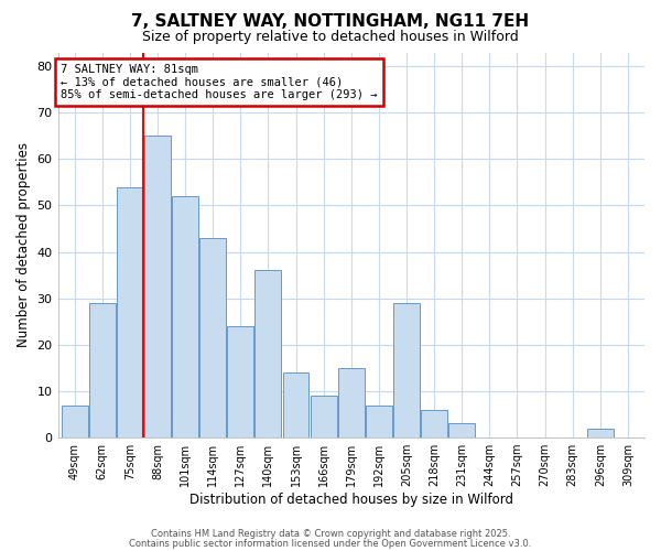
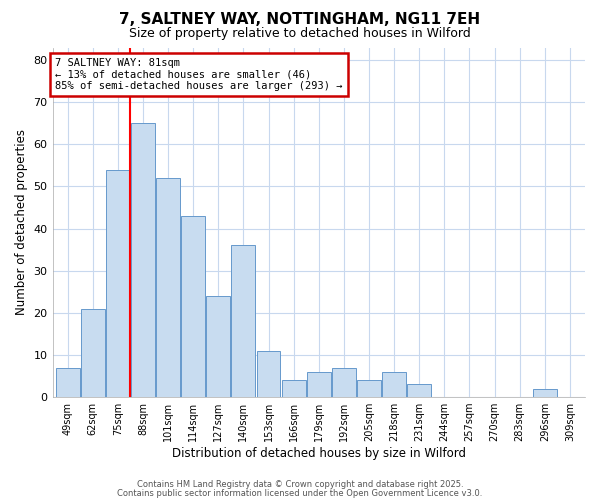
62sqm: 29 -> 21
153sqm: 14 -> 11
166sqm: 9 -> 4
179sqm: 15 -> 6
205sqm: 29 -> 4
